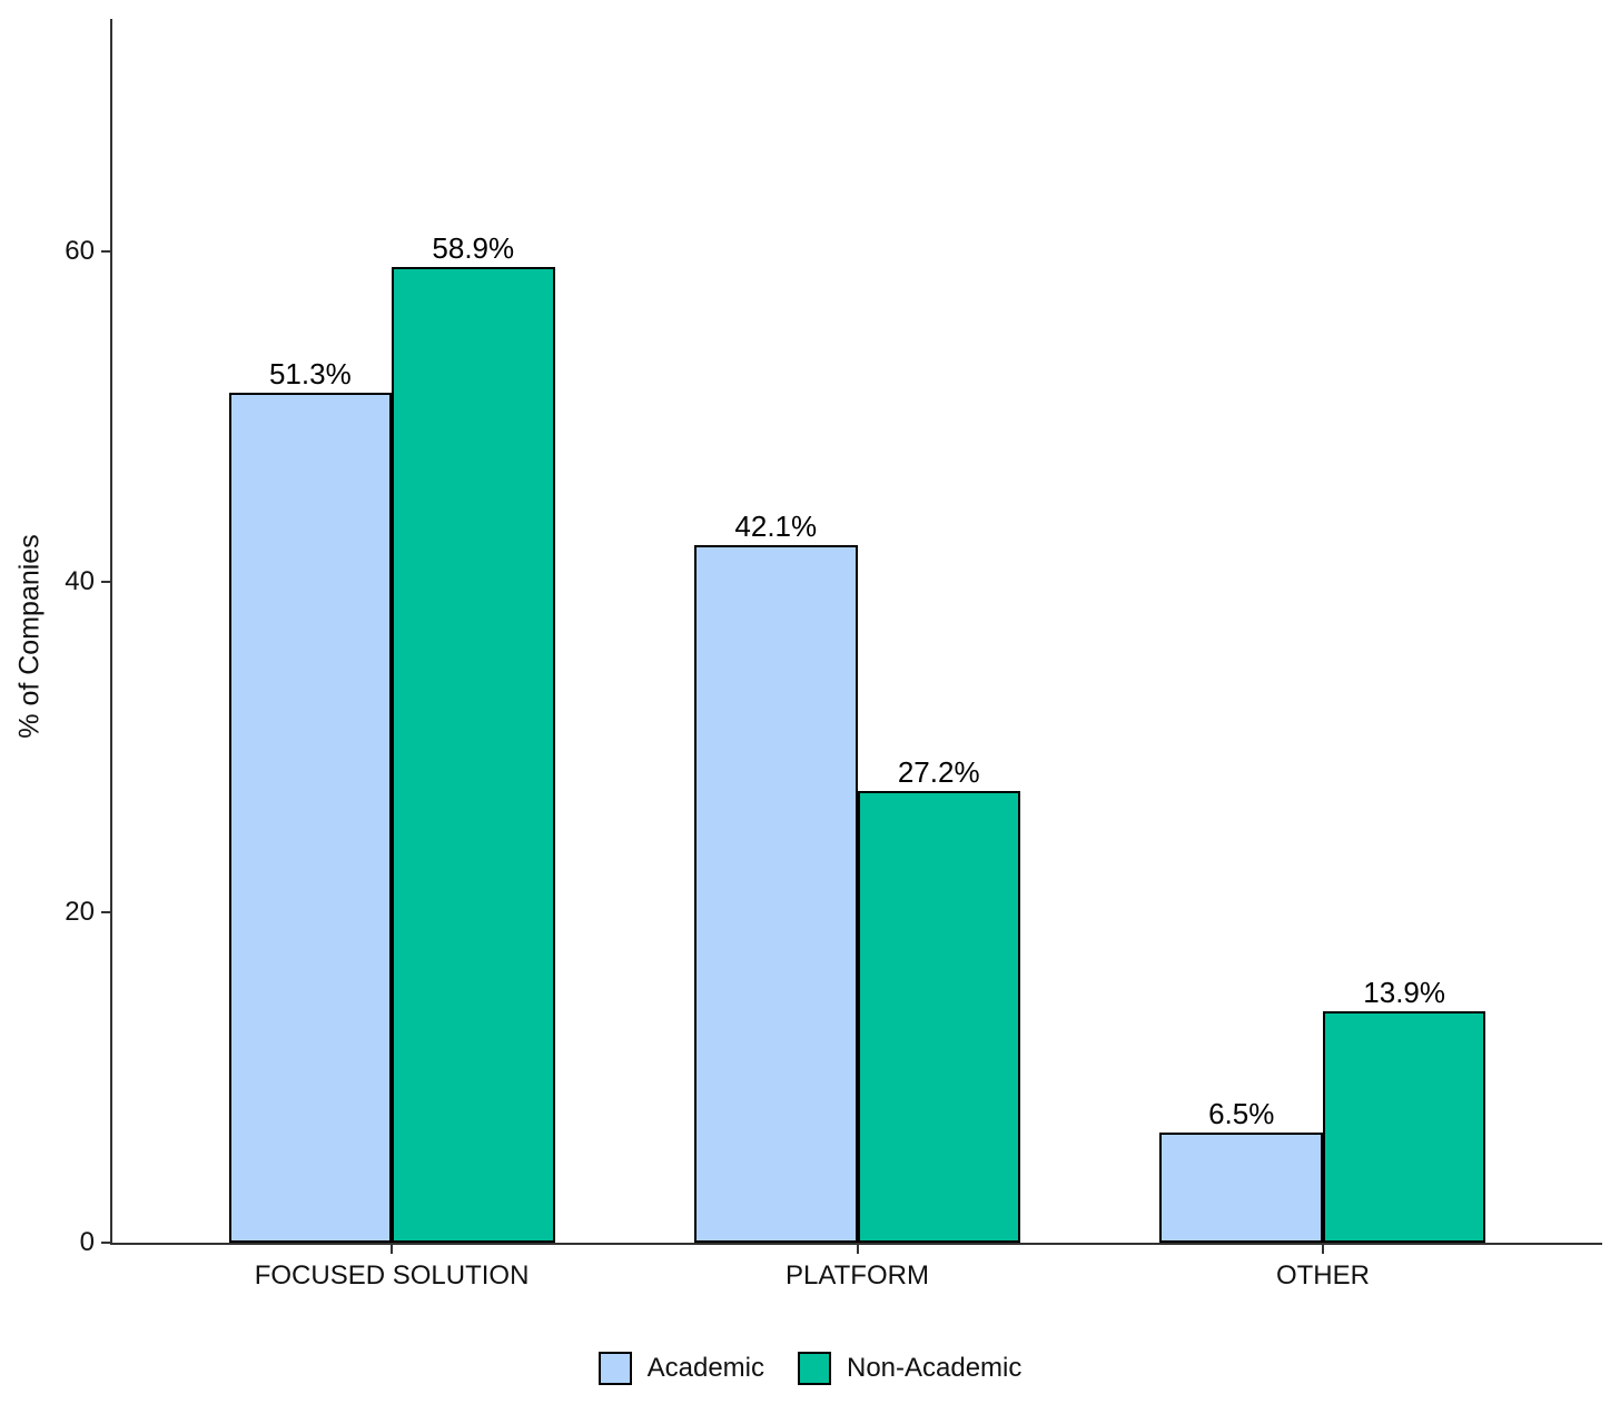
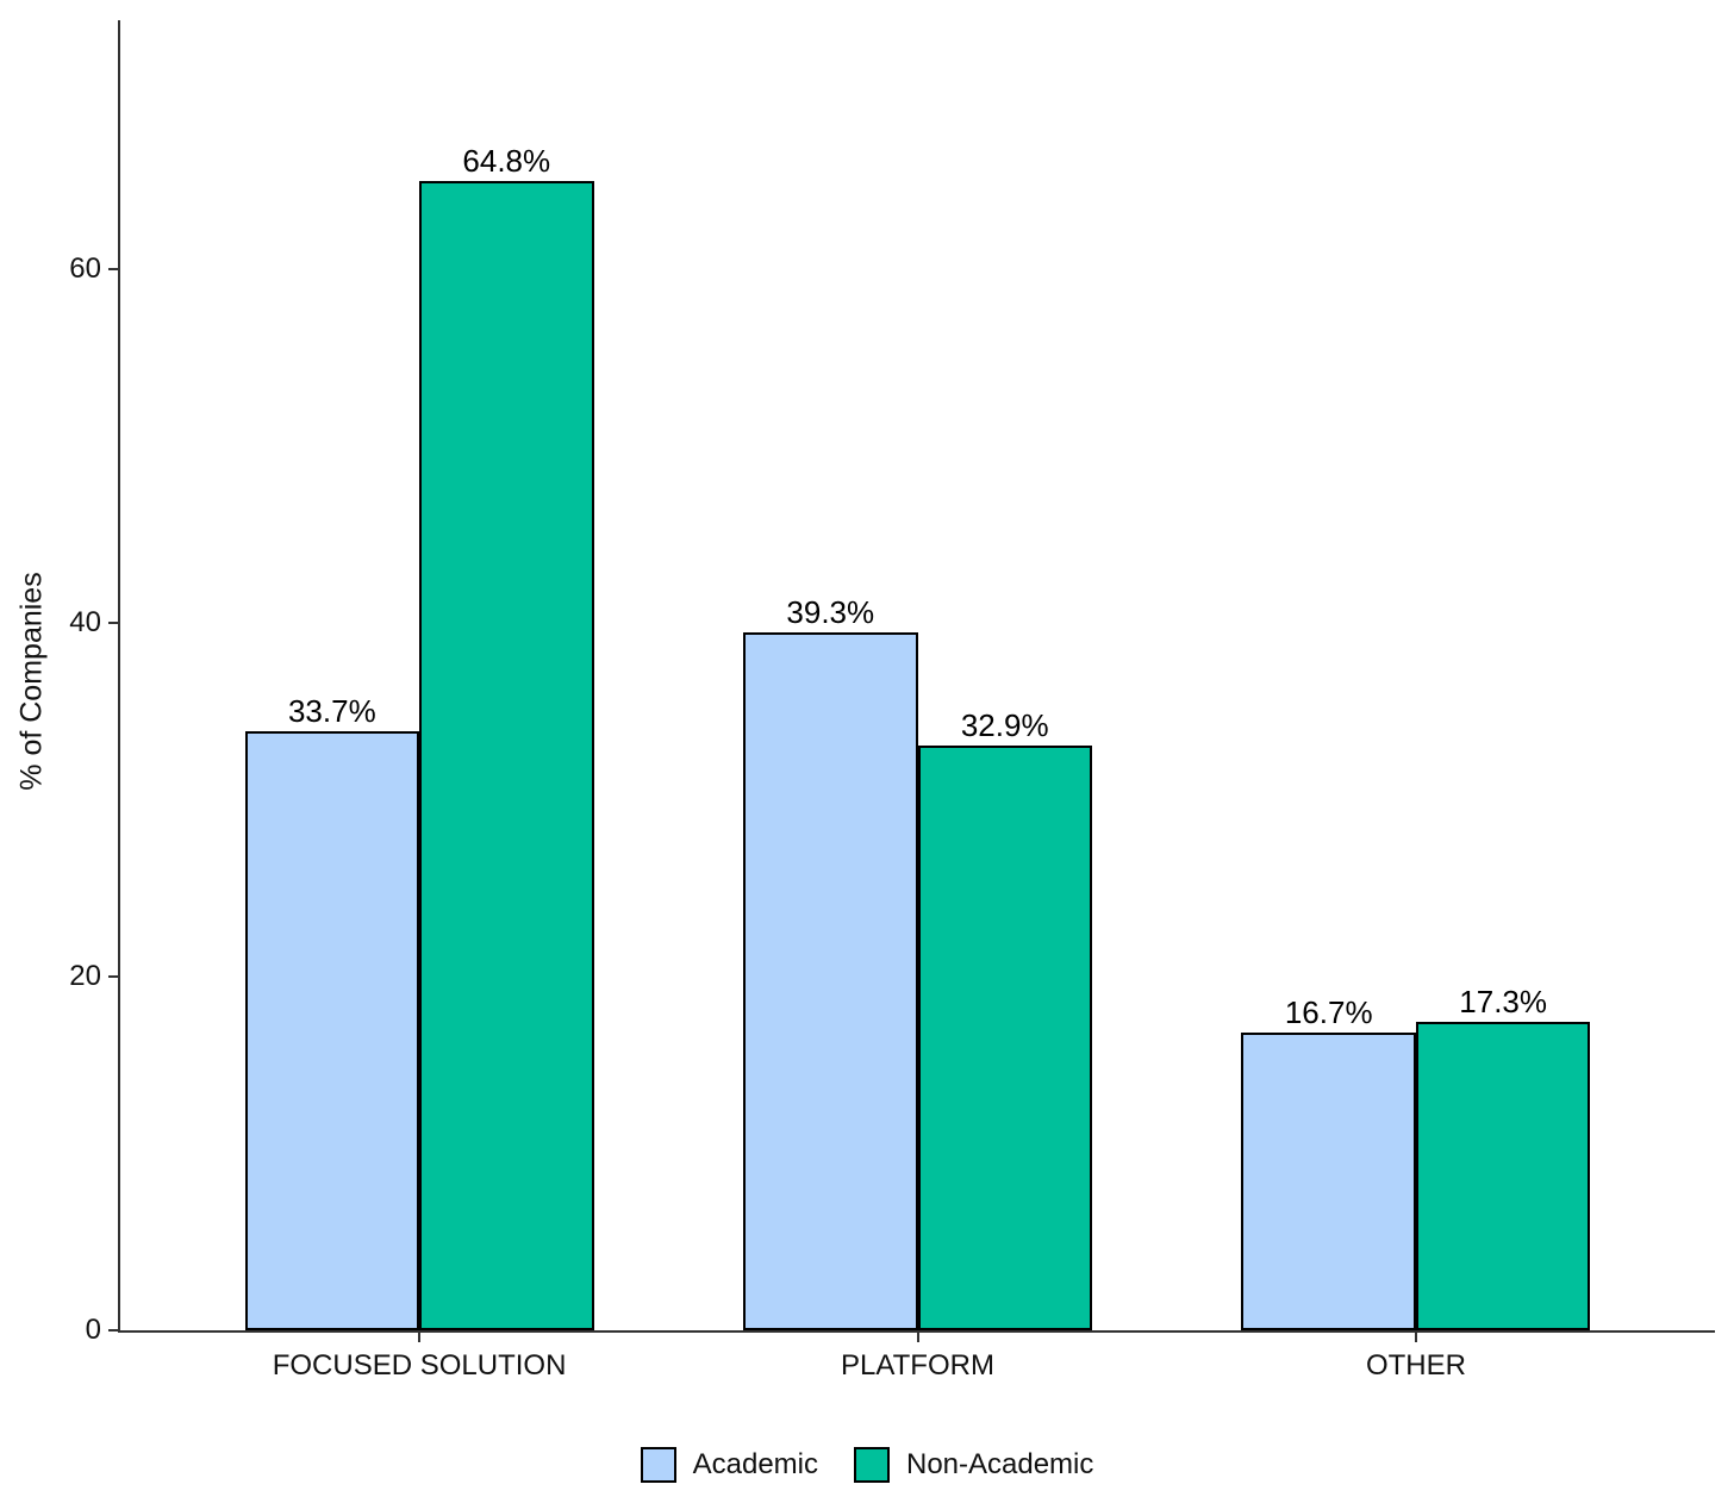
Academic/FOCUSED SOLUTION: 51.3% -> 33.7%
Non-Academic/FOCUSED SOLUTION: 58.9% -> 64.8%
Academic/PLATFORM: 42.1% -> 39.3%
Non-Academic/PLATFORM: 27.2% -> 32.9%
Academic/OTHER: 6.5% -> 16.7%
Non-Academic/OTHER: 13.9% -> 17.3%
